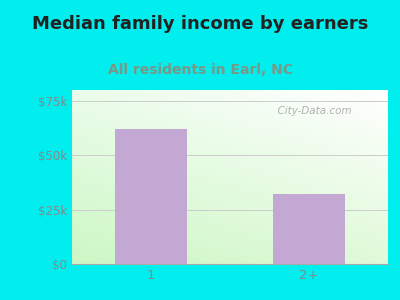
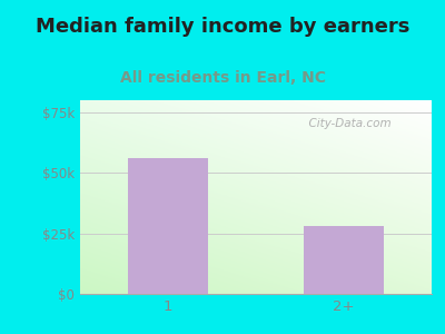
1: $62k -> $56k
2+: $32k -> $28k
